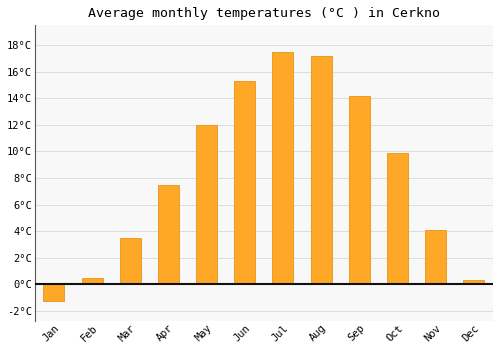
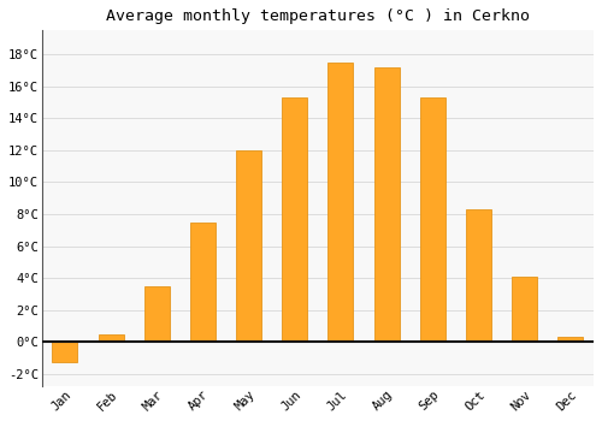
Sep: 14.2°C -> 15.3°C
Oct: 9.9°C -> 8.3°C
